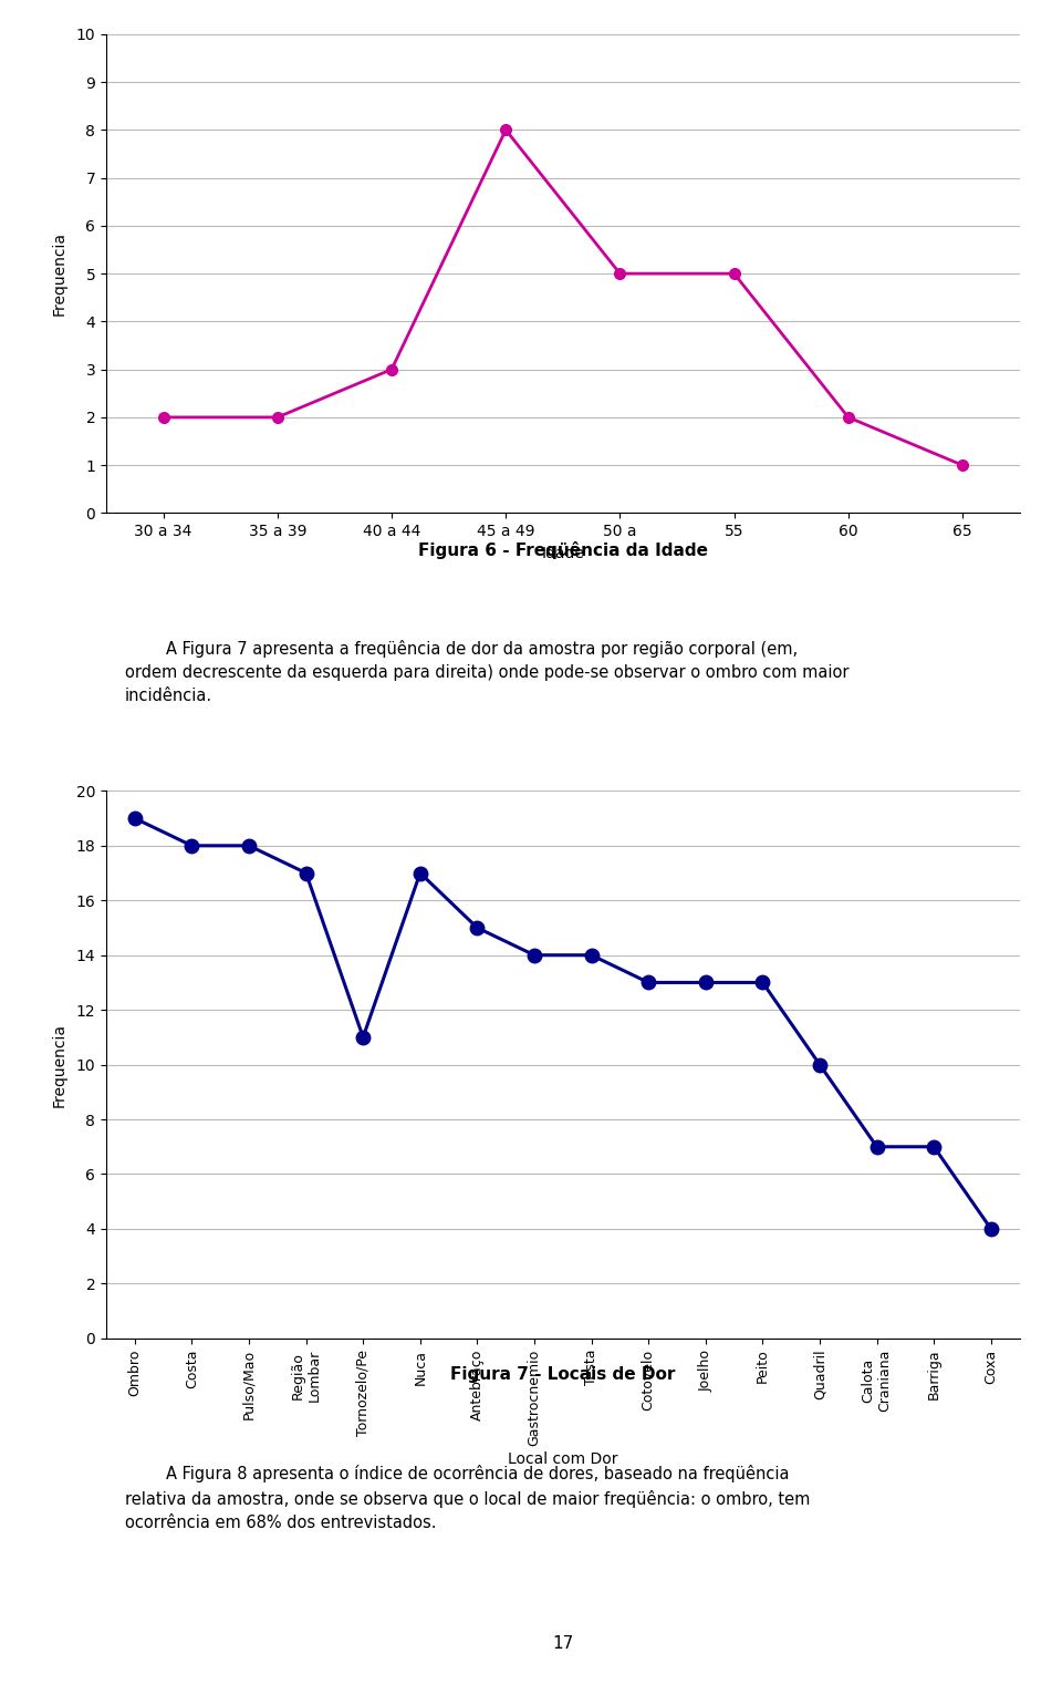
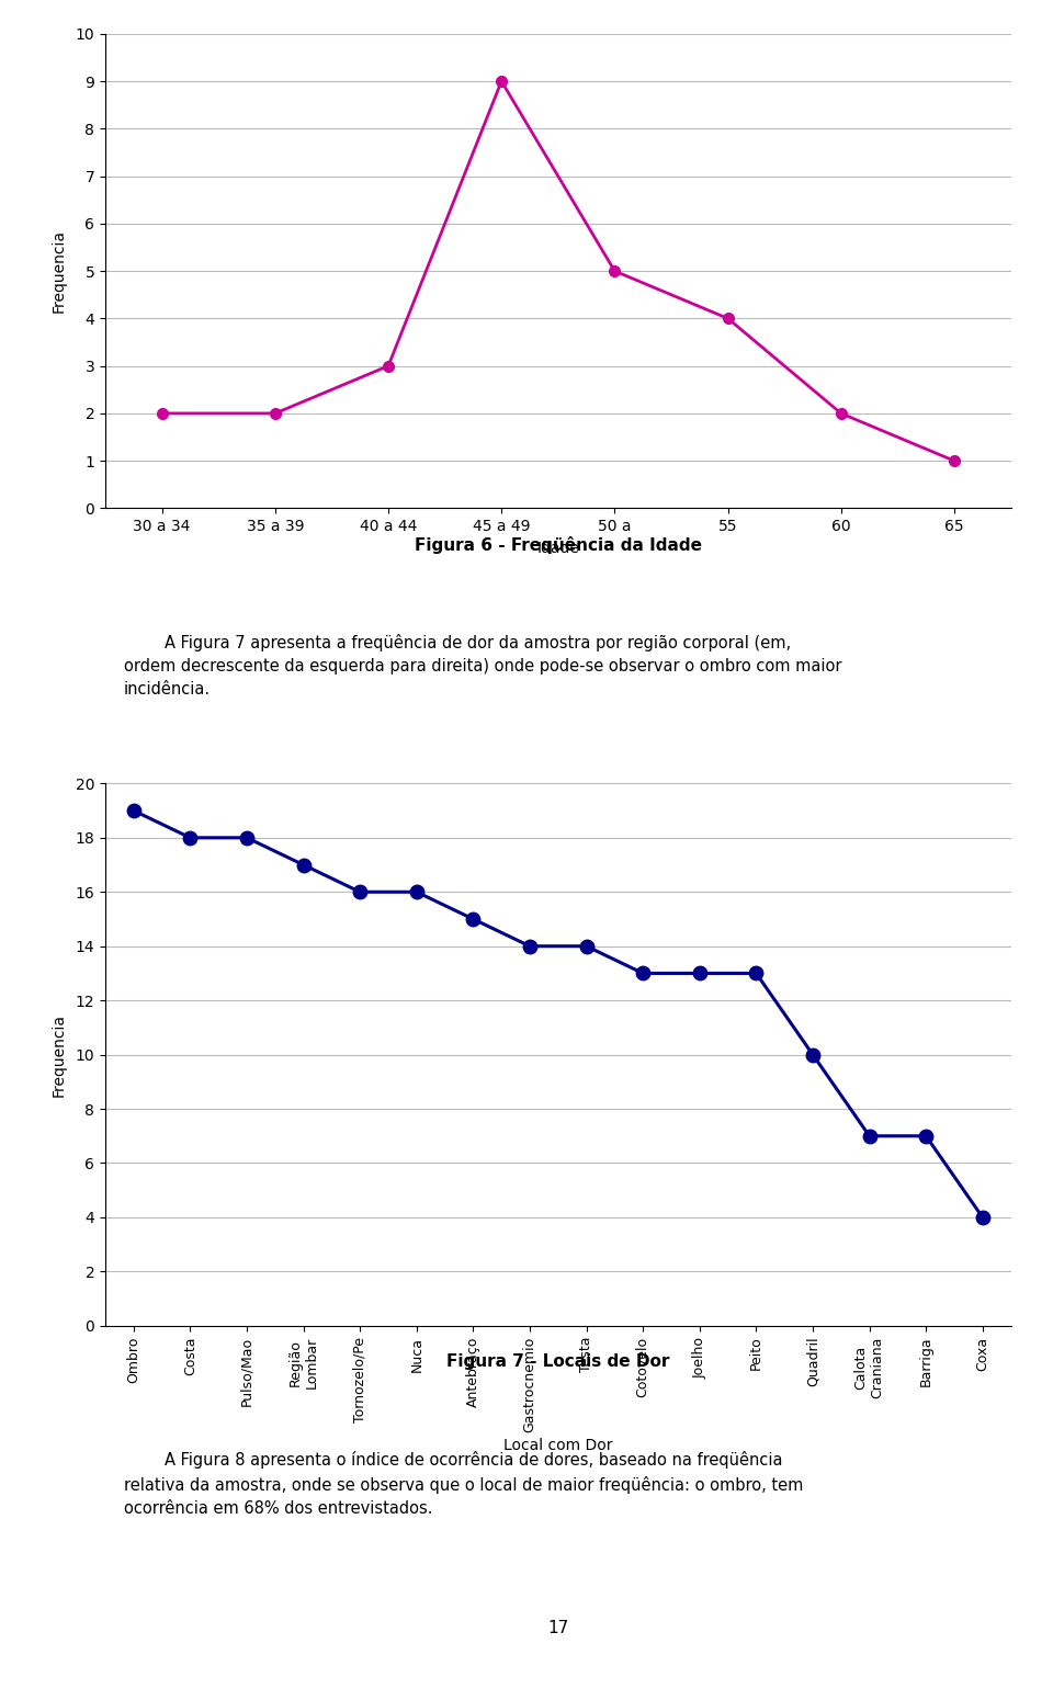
45 a 49: 8 -> 9
55: 5 -> 4
Tornozelo/Pe: 11 -> 16
Nuca: 17 -> 16
